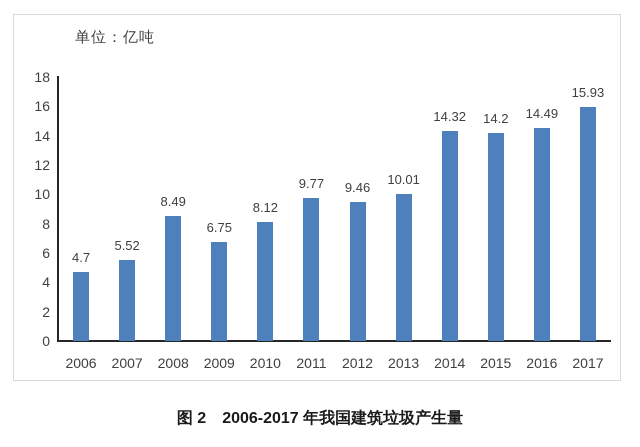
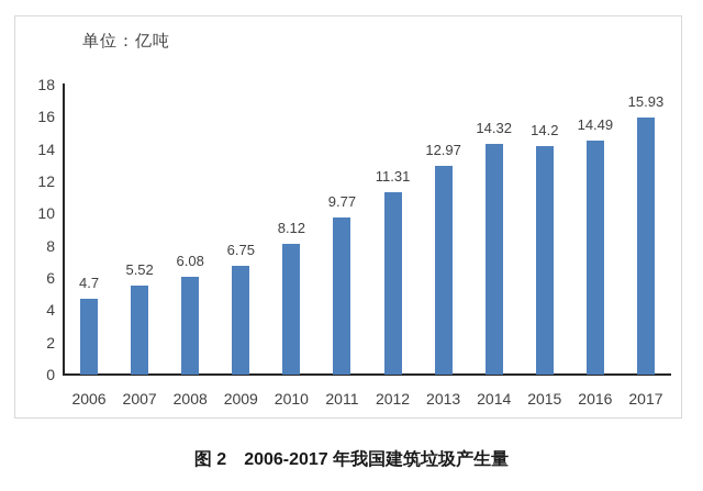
2008: 8.49 -> 6.08
2012: 9.46 -> 11.31
2013: 10.01 -> 12.97
